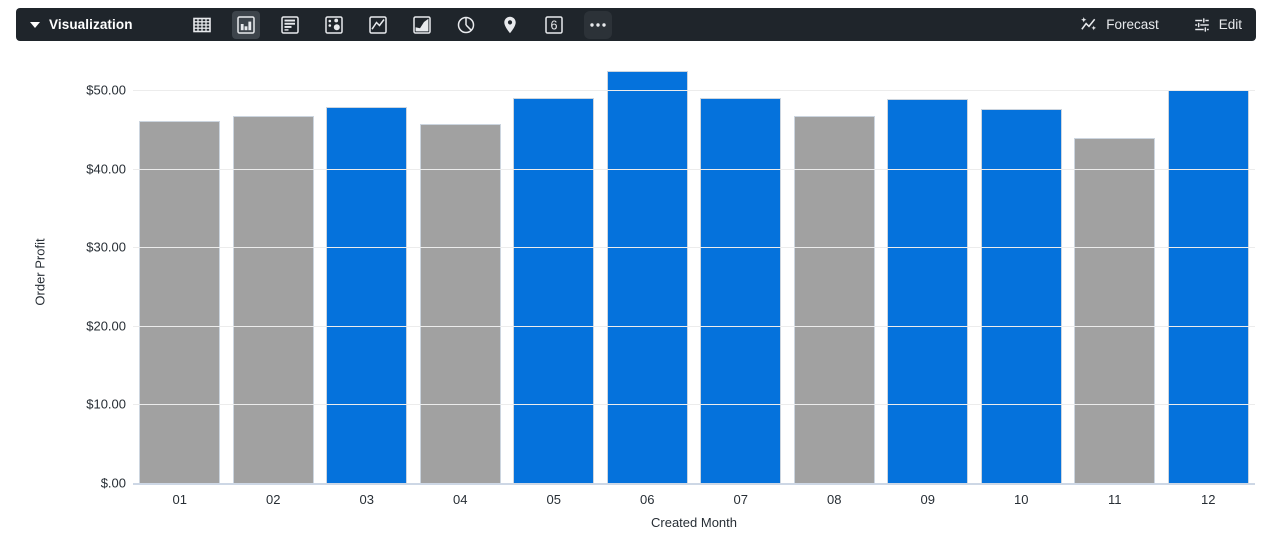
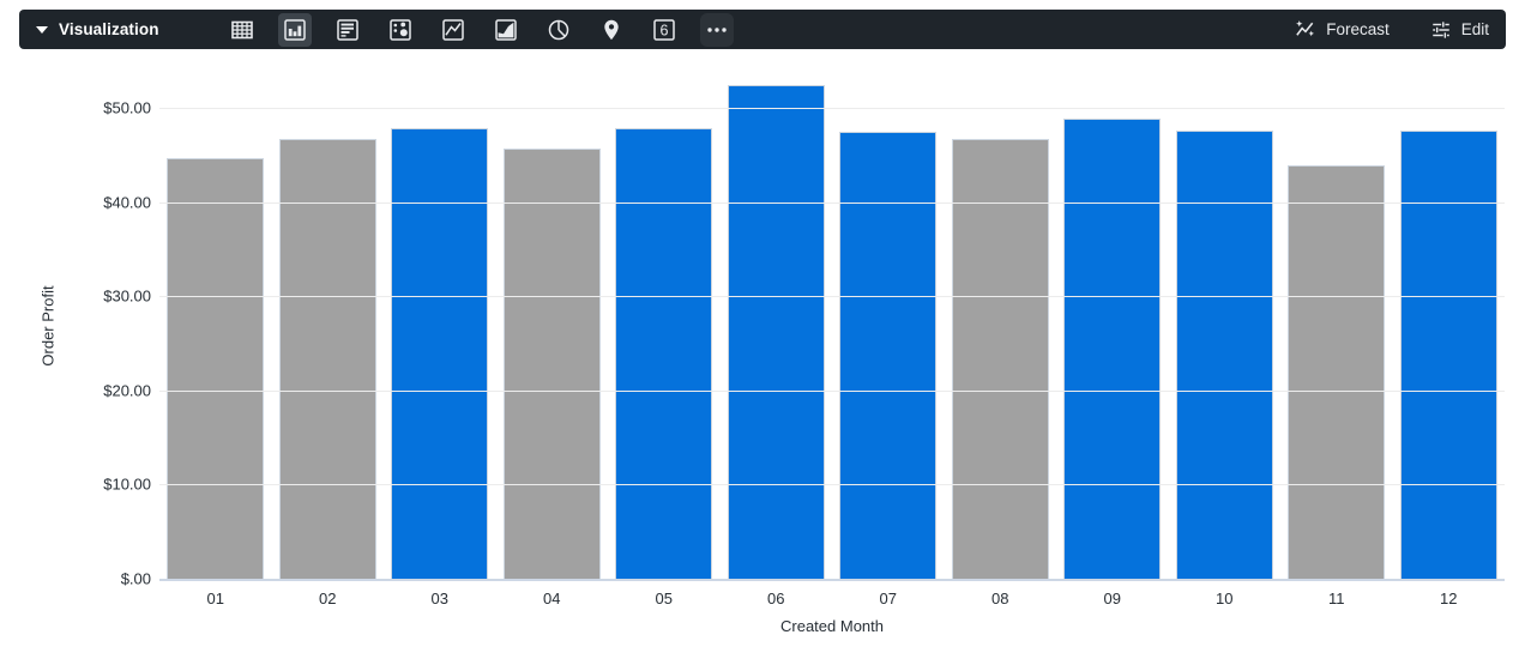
01: $46 -> $45
05: $49 -> $48
07: $49 -> $47
12: $50 -> $48
